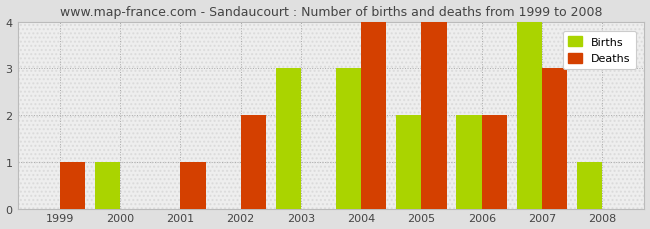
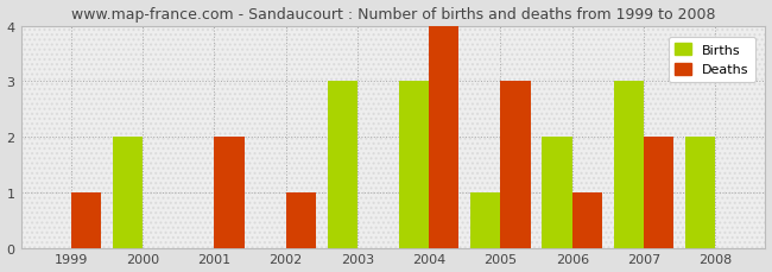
Births/2000: 1 -> 2
Deaths/2001: 1 -> 2
Deaths/2002: 2 -> 1
Births/2005: 2 -> 1
Deaths/2005: 4 -> 3
Deaths/2006: 2 -> 1
Births/2007: 4 -> 3
Deaths/2007: 3 -> 2
Births/2008: 1 -> 2
